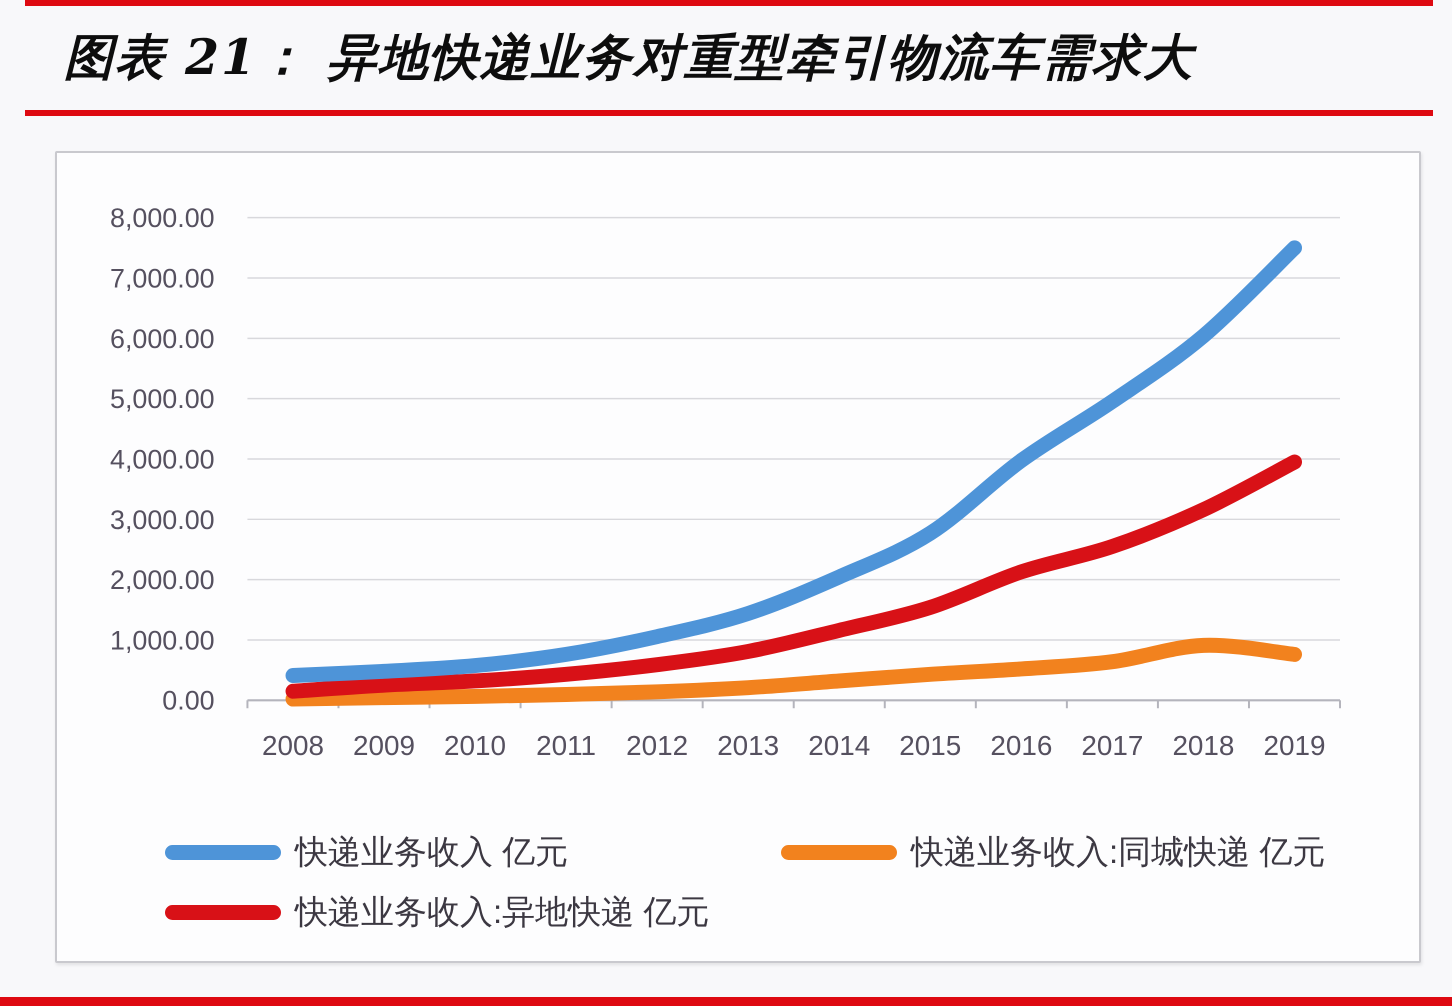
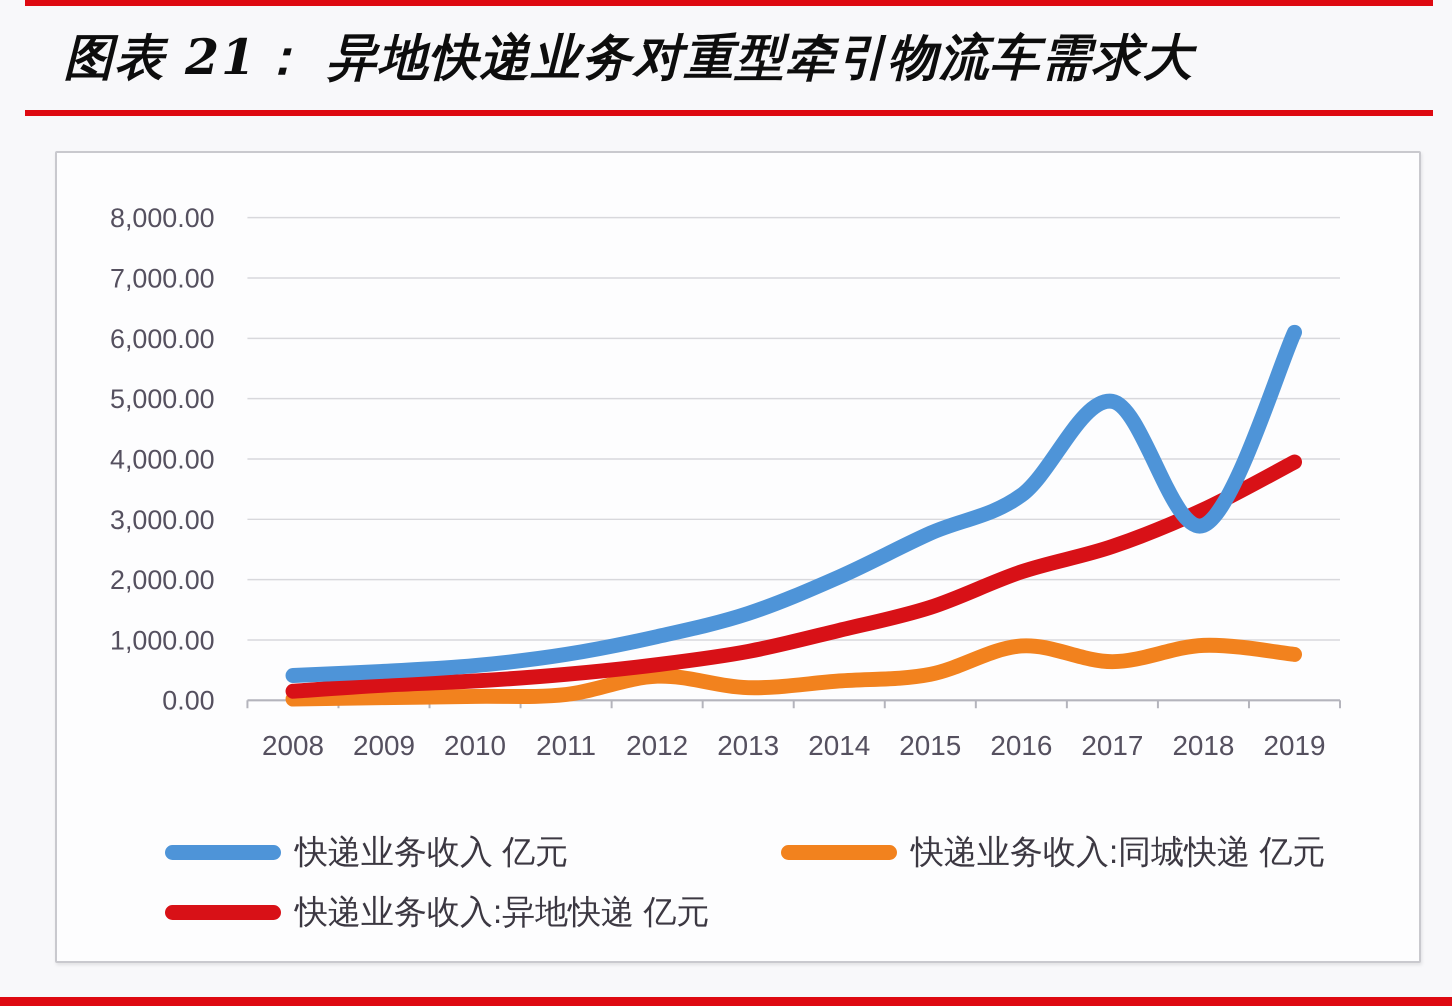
快递业务收入:同城快递 亿元/2012: 100 -> 400
快递业务收入 亿元/2016: 4000 -> 3400
快递业务收入:同城快递 亿元/2016: 500 -> 900
快递业务收入 亿元/2018: 6000 -> 2900
快递业务收入 亿元/2019: 7500 -> 6100
